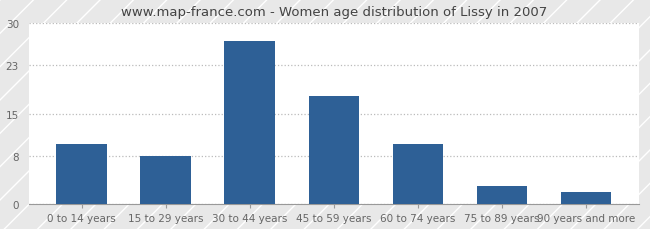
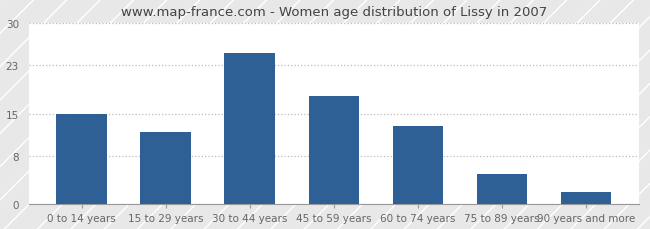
0 to 14 years: 10 -> 15
15 to 29 years: 8 -> 12
30 to 44 years: 27 -> 25
60 to 74 years: 10 -> 13
75 to 89 years: 3 -> 5
